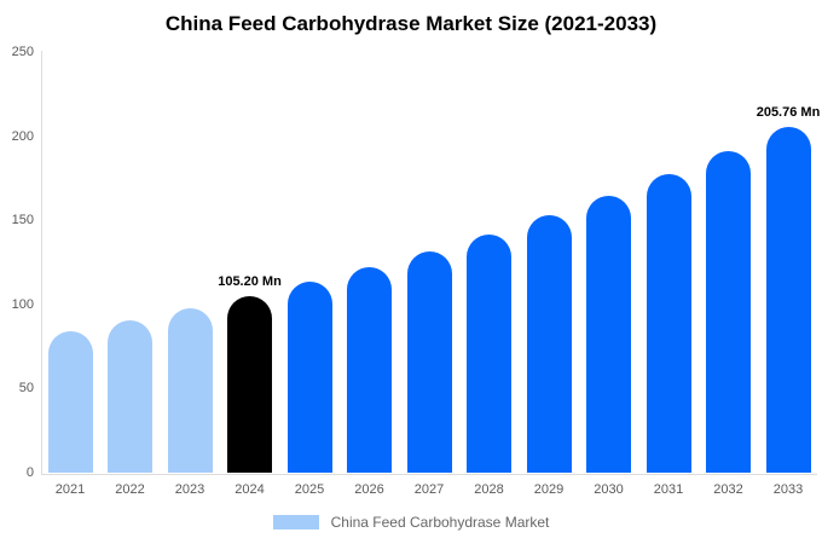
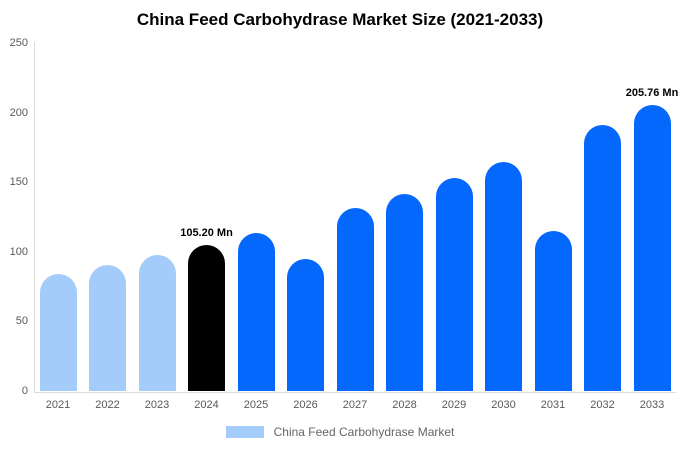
2026: 122 -> 95
2031: 177 -> 115
